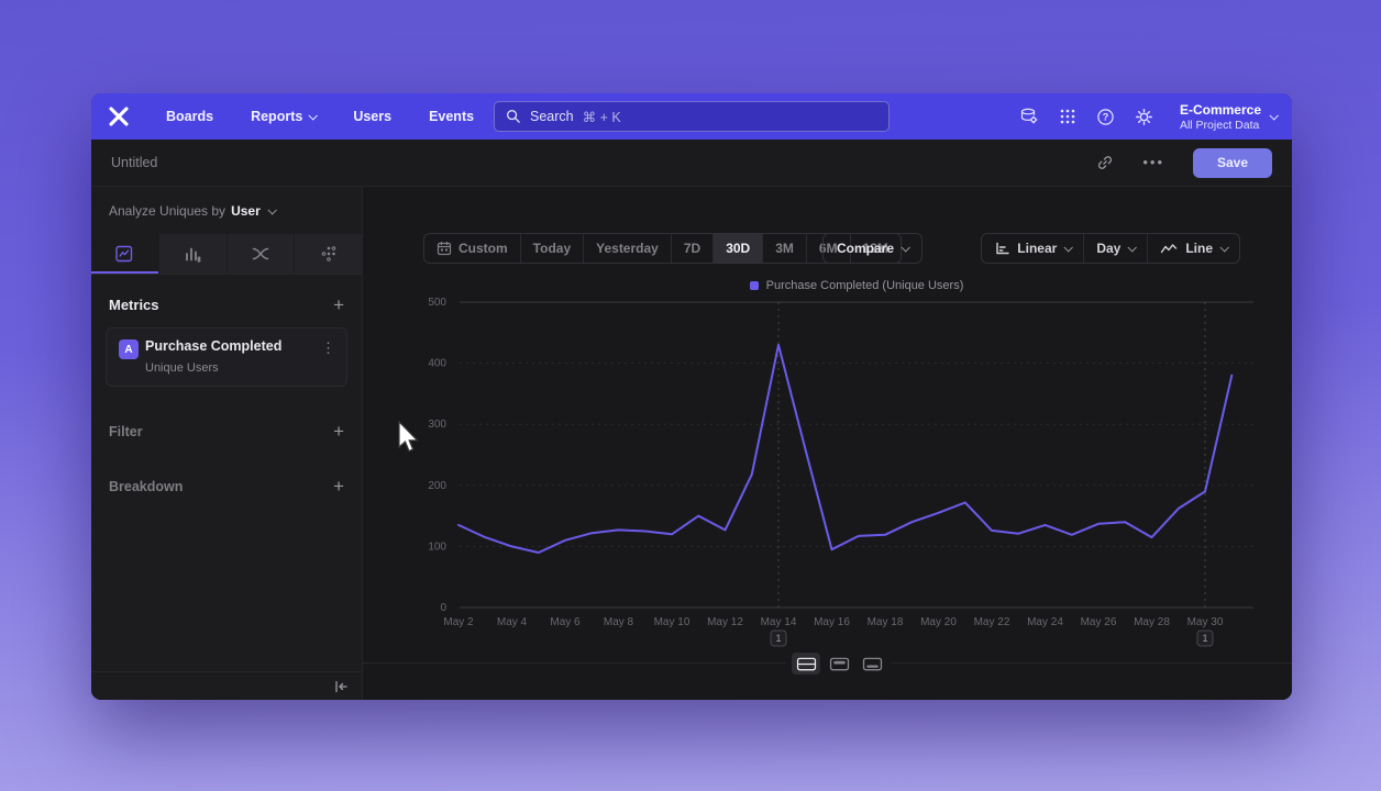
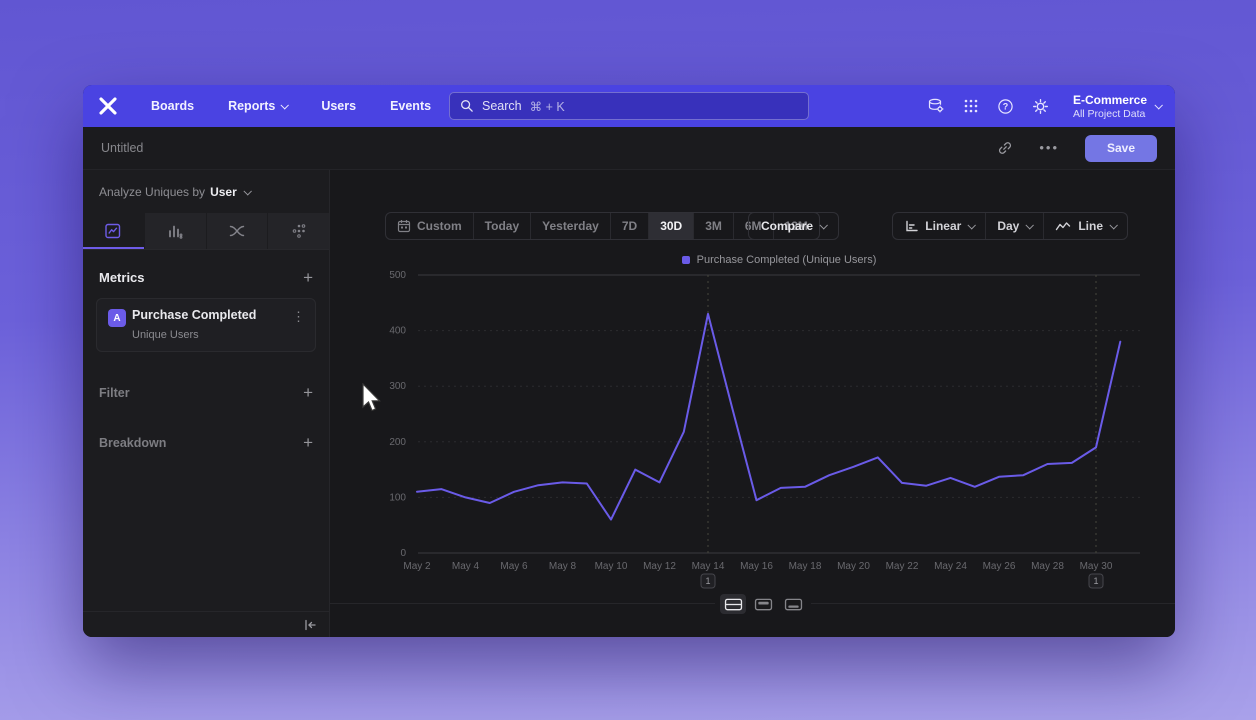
May 2: 140 -> 110
May 10: 120 -> 60
May 28: 120 -> 160
